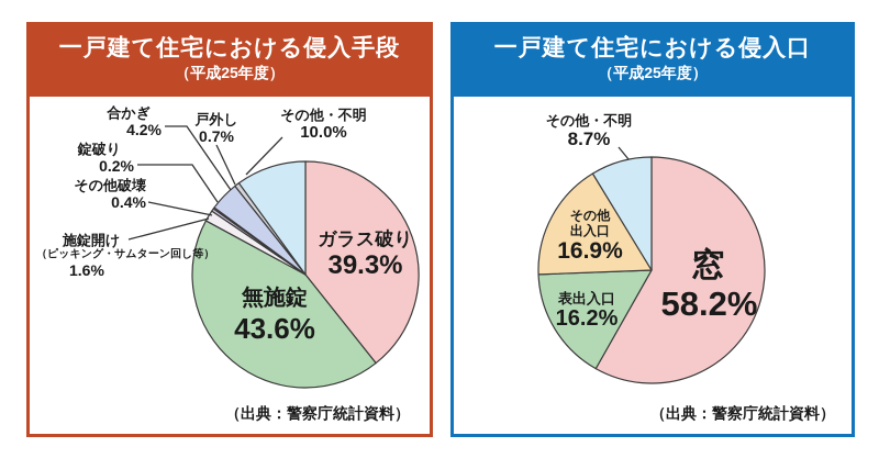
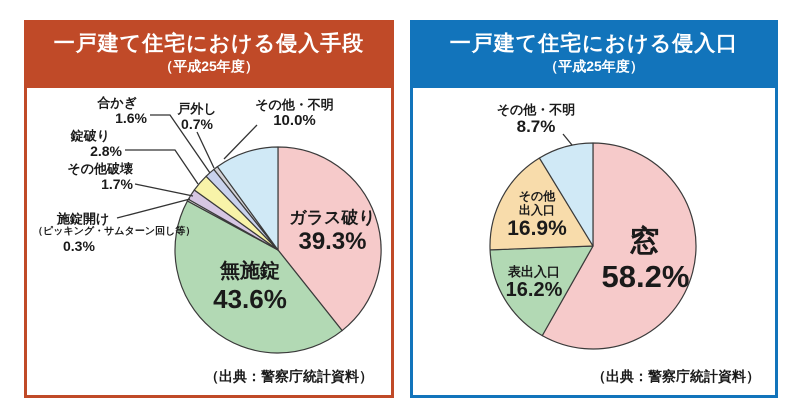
一戸建て住宅における侵入手段/施錠開け: 1.6% -> 0.3%
一戸建て住宅における侵入手段/その他破壊: 0.4% -> 1.7%
一戸建て住宅における侵入手段/錠破り: 0.2% -> 2.8%
一戸建て住宅における侵入手段/合かぎ: 4.2% -> 1.6%
